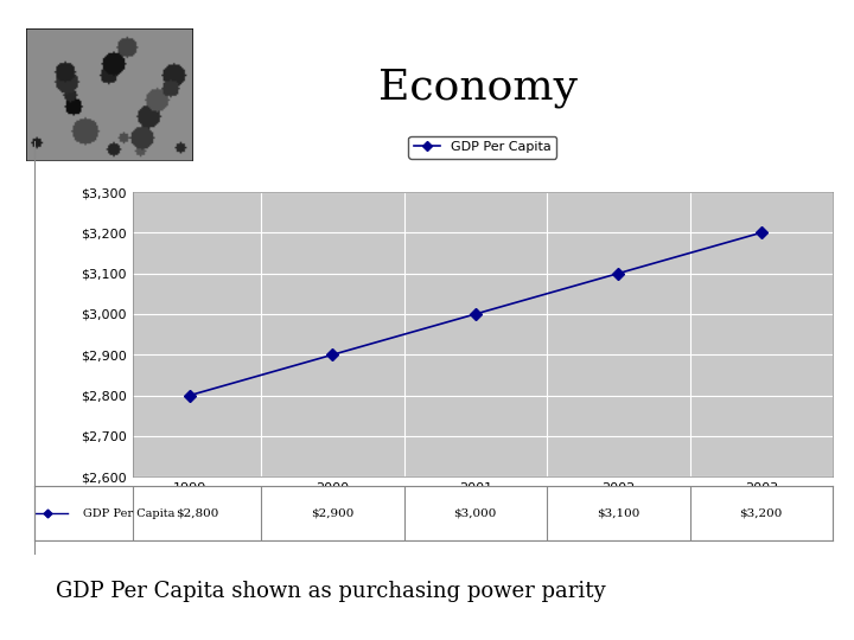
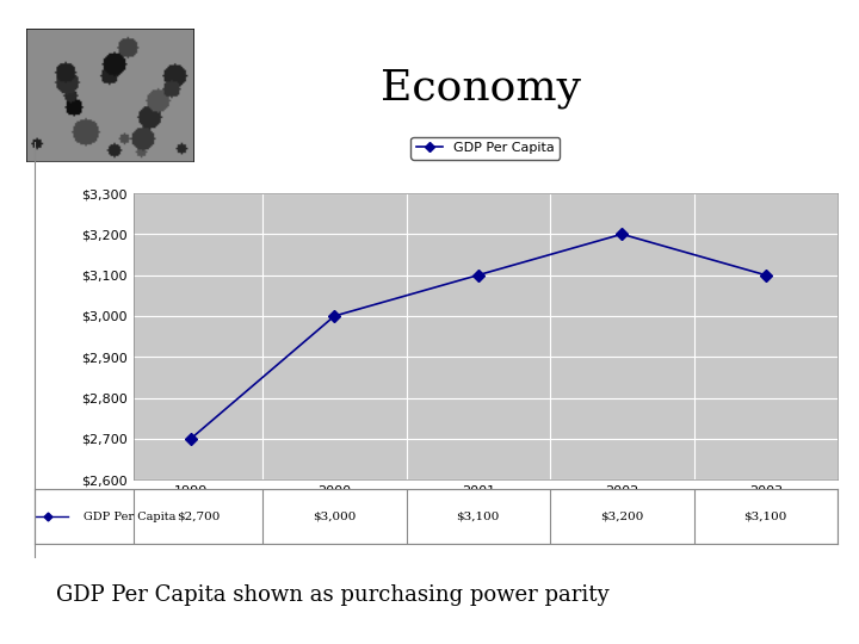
1999: $2,800 -> $2,700
2000: $2,900 -> $3,000
2001: $3,000 -> $3,100
2002: $3,100 -> $3,200
2003: $3,200 -> $3,100
